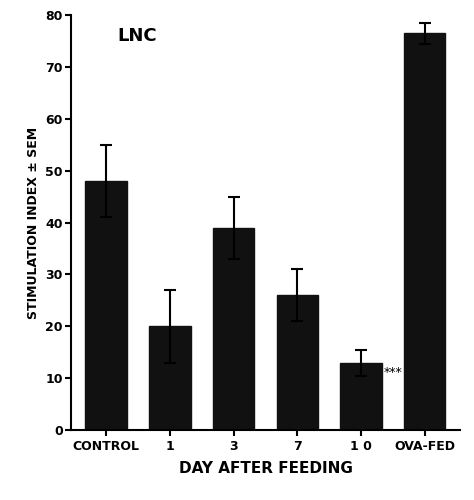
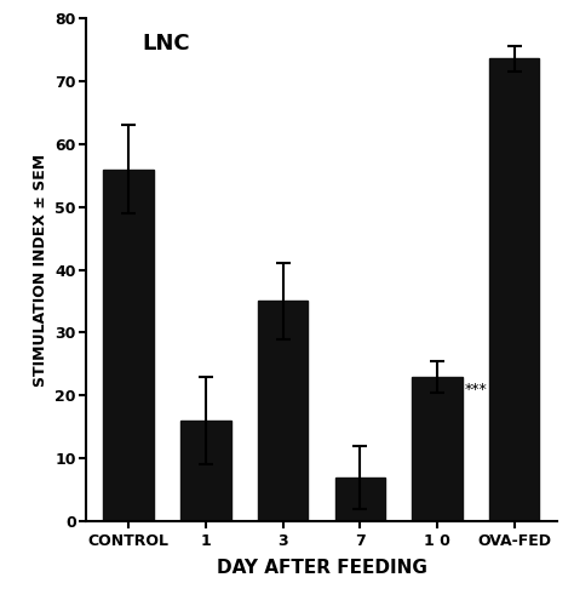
CONTROL: 48.0 -> 56.0
1: 20.0 -> 16.0
3: 39.0 -> 35.0
7: 26.0 -> 7.0
1 0: 13.0 -> 23.0
OVA-FED: 76.5 -> 73.6
